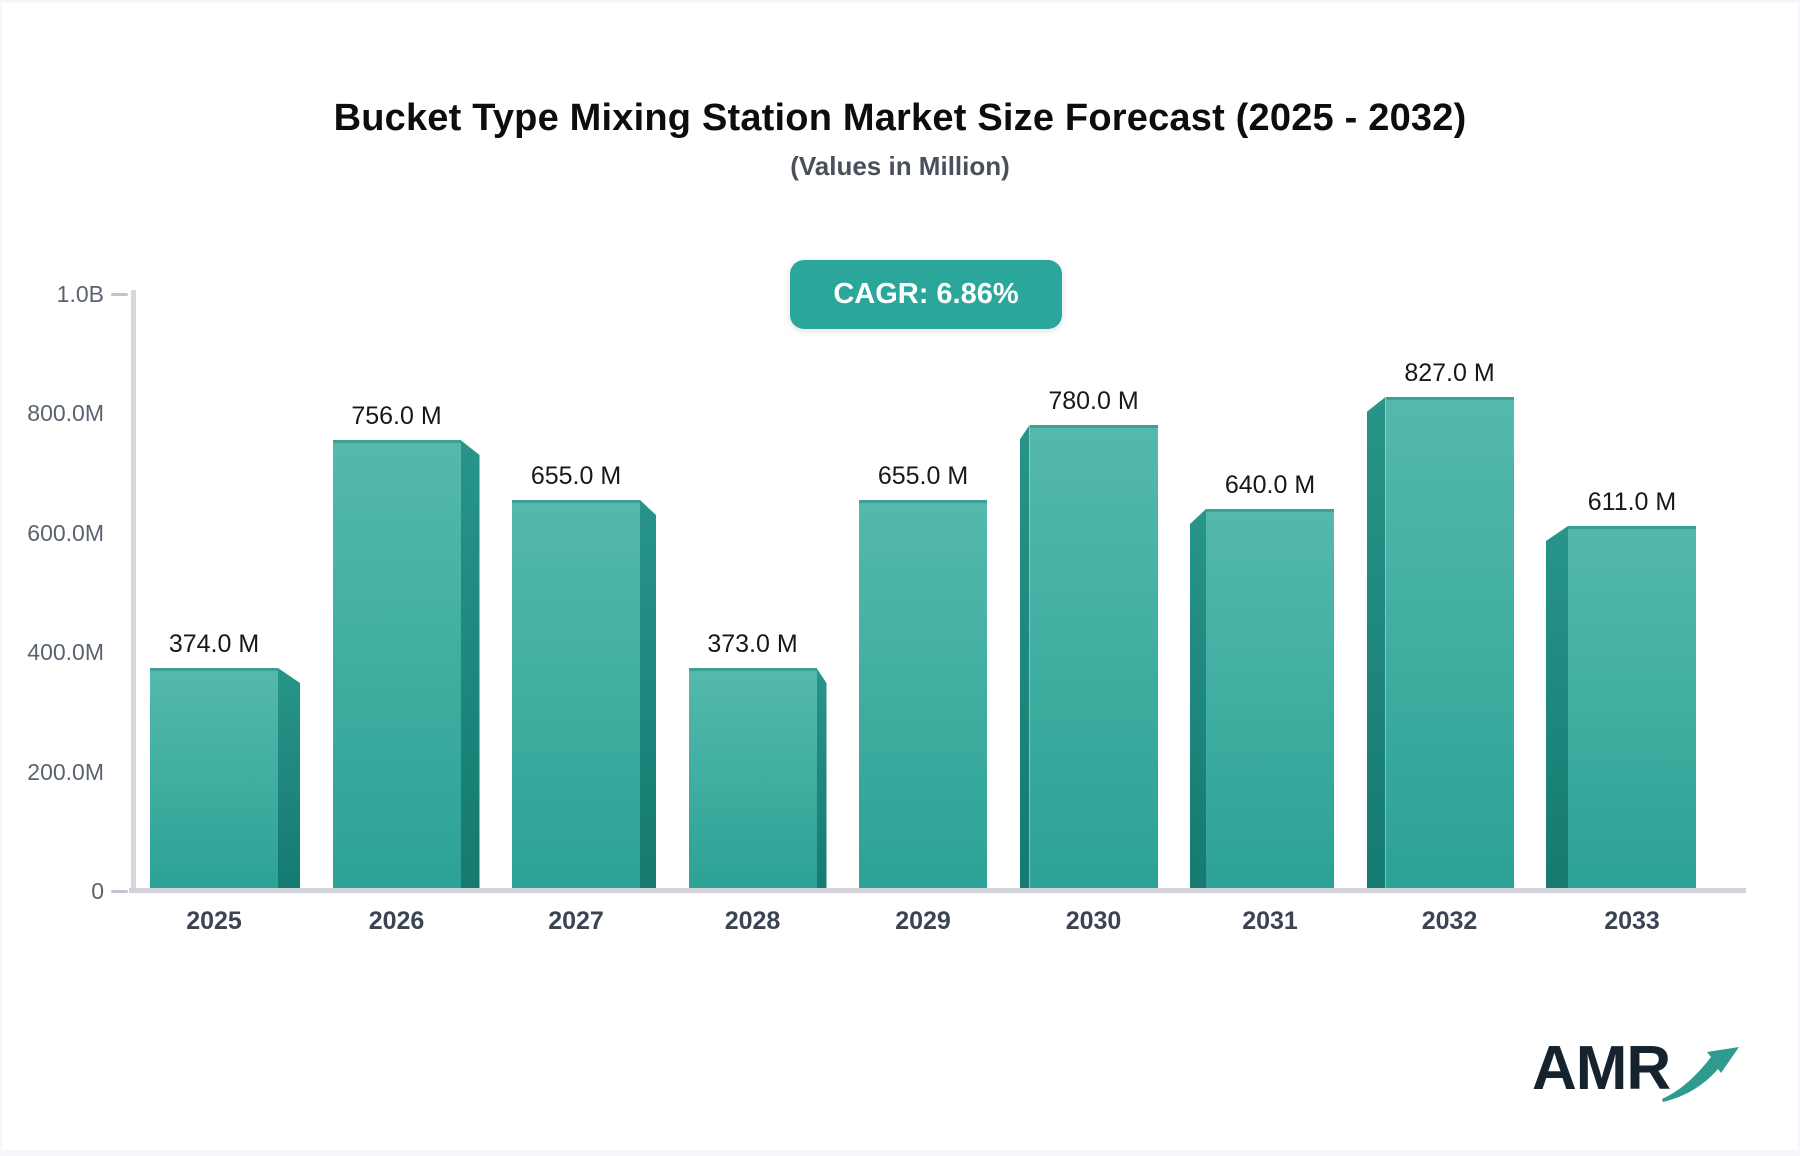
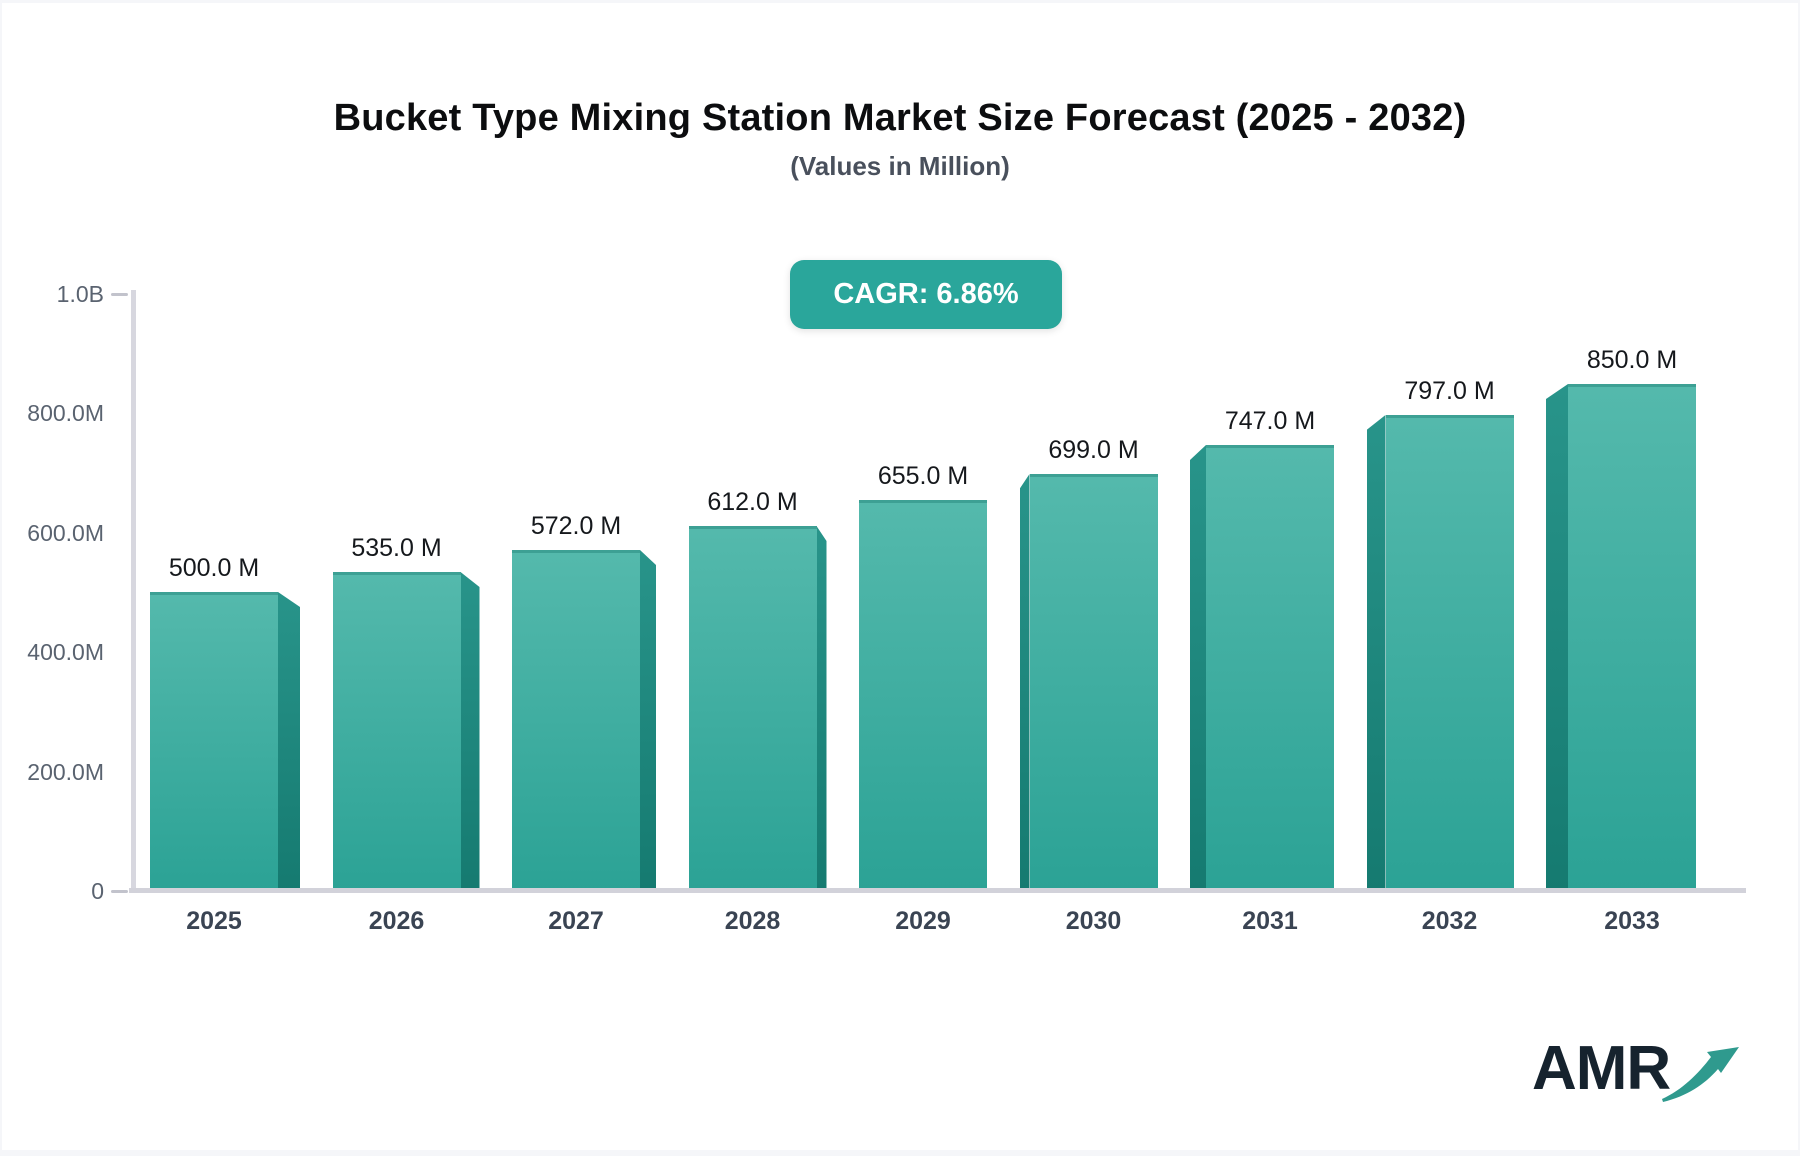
2025: 374.0 -> 500.0
2026: 756.0 -> 535.0
2027: 655.0 -> 572.0
2028: 373.0 -> 612.0
2030: 780.0 -> 699.0
2031: 640.0 -> 747.0
2032: 827.0 -> 797.0
2033: 611.0 -> 850.0
